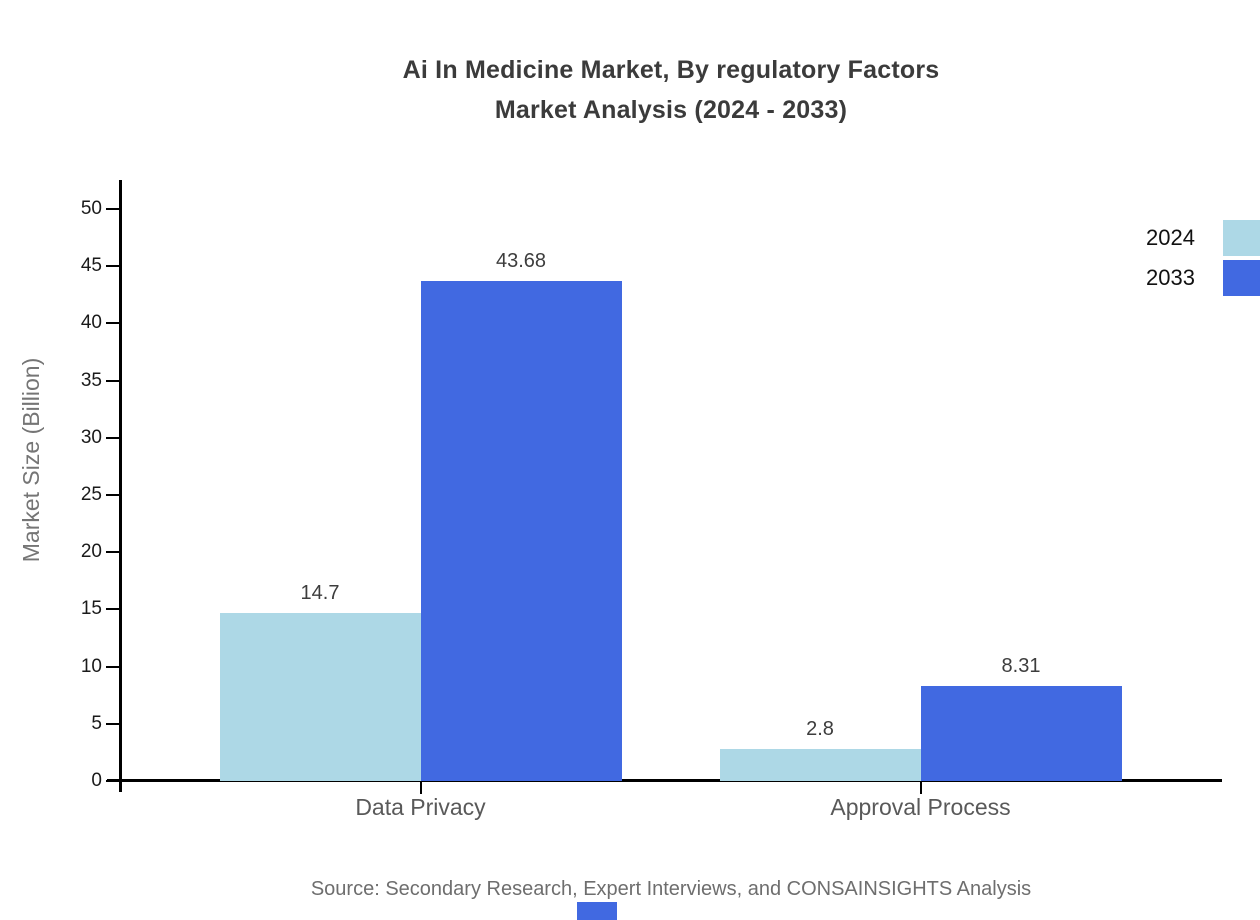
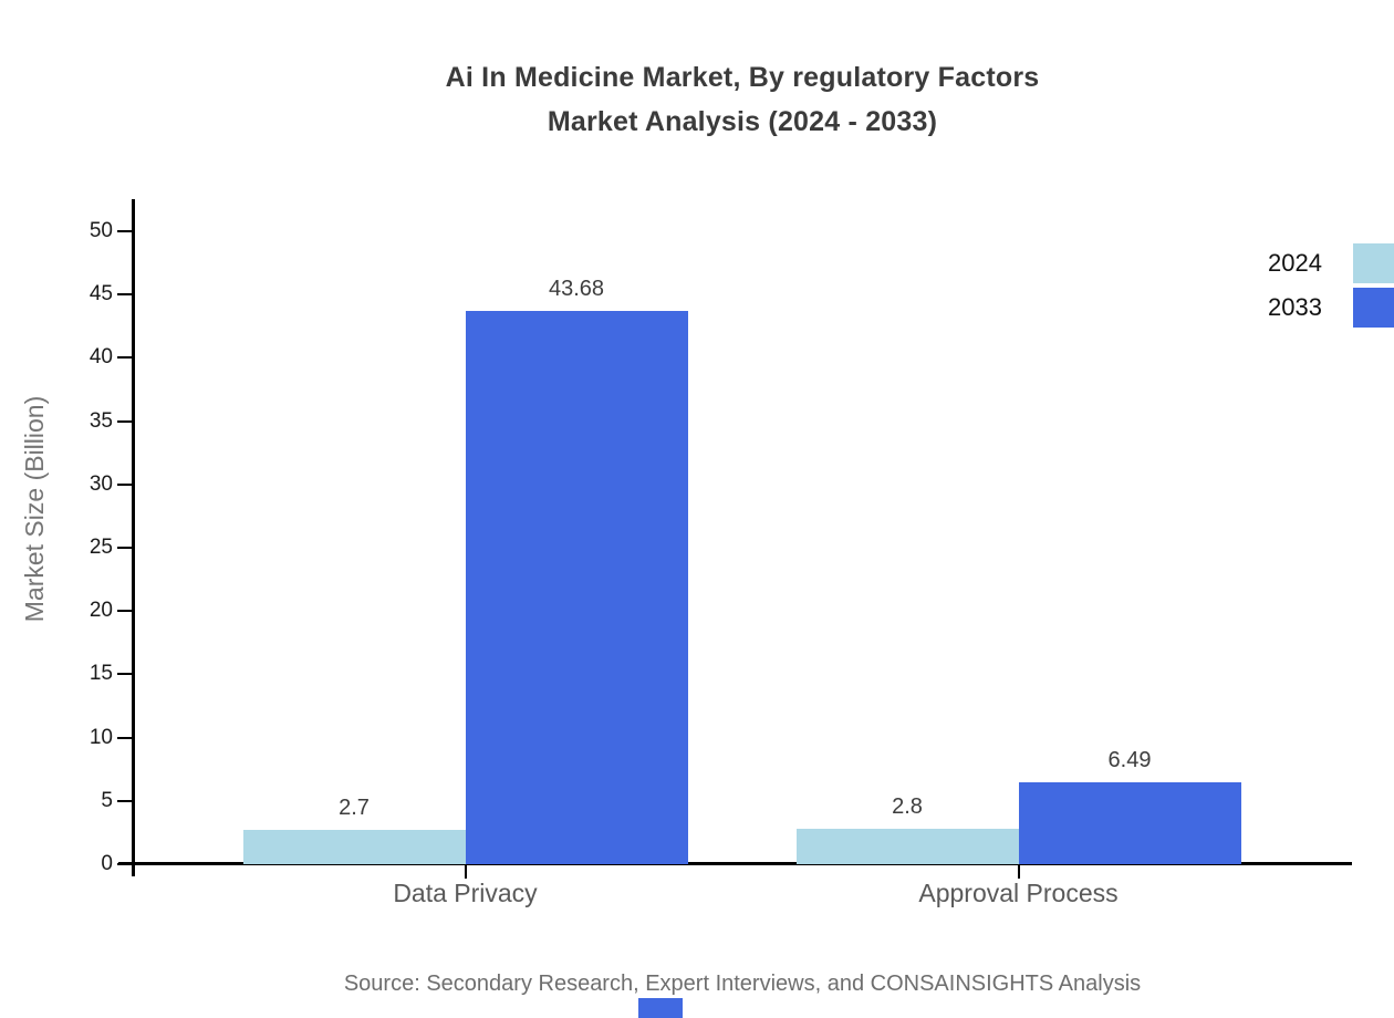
2024/Data Privacy: 14.7 -> 2.7
2033/Approval Process: 8.31 -> 6.49
